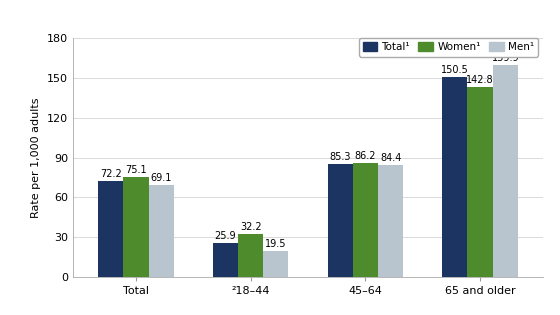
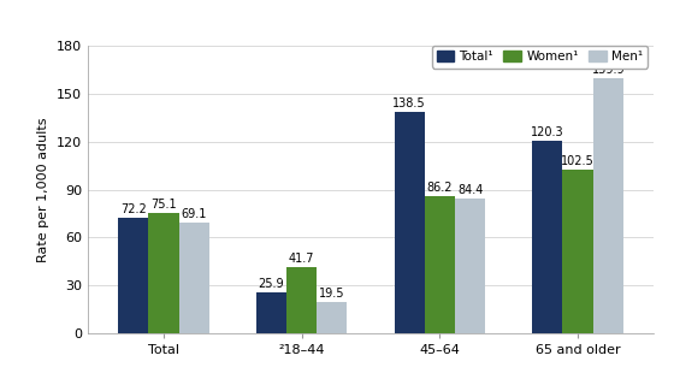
Women¹/²18–44: 32.2 -> 41.7
Total¹/45–64: 85.3 -> 138.5
Total¹/65 and older: 150.5 -> 120.3
Women¹/65 and older: 142.8 -> 102.5
